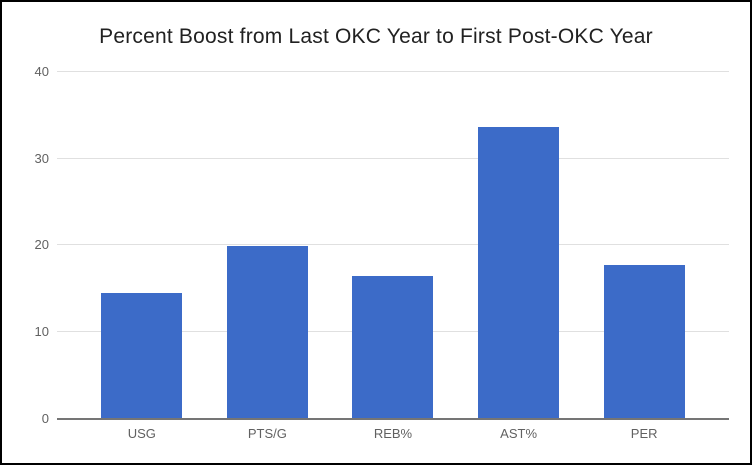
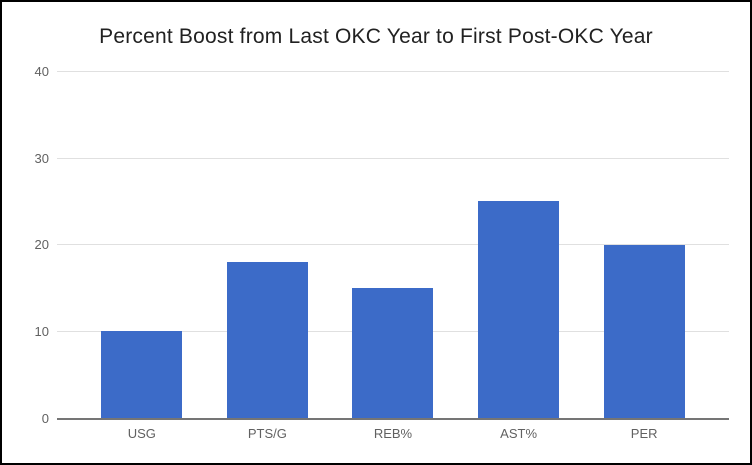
USG: 14 -> 10
PTS/G: 20 -> 18
REB%: 16 -> 15
AST%: 34 -> 25
PER: 18 -> 20
